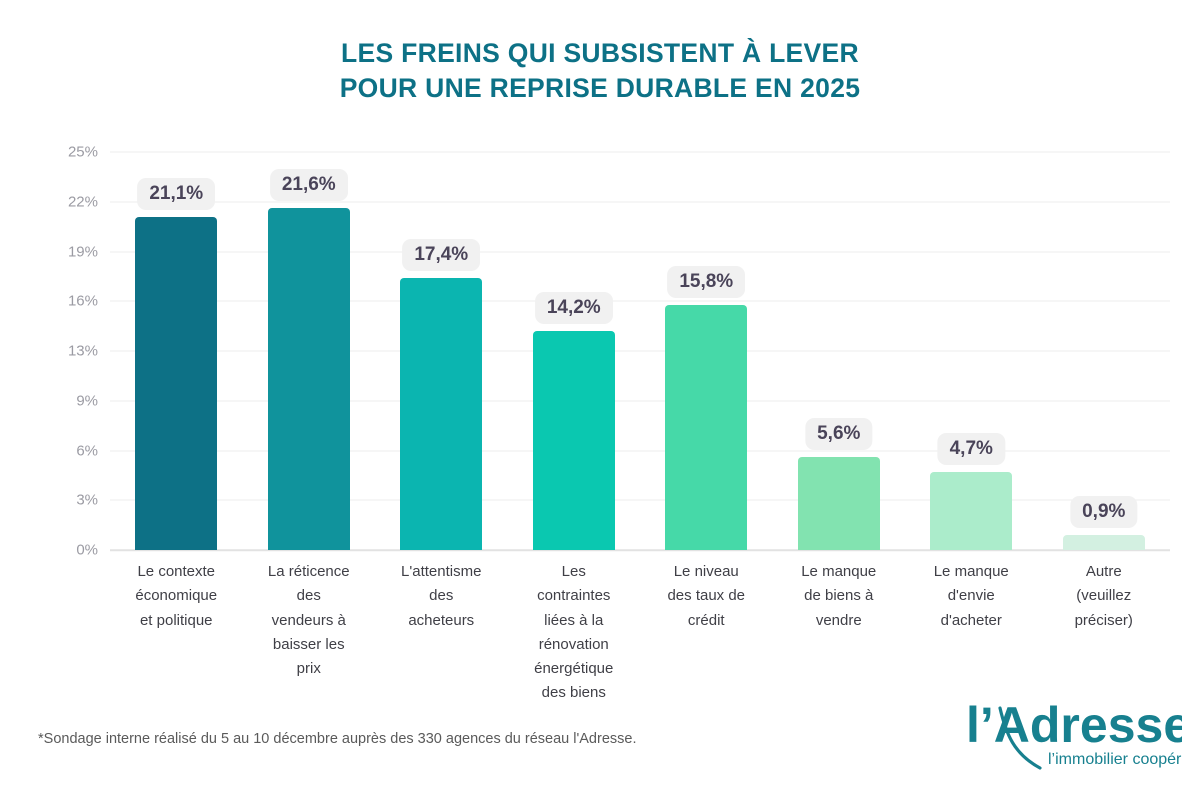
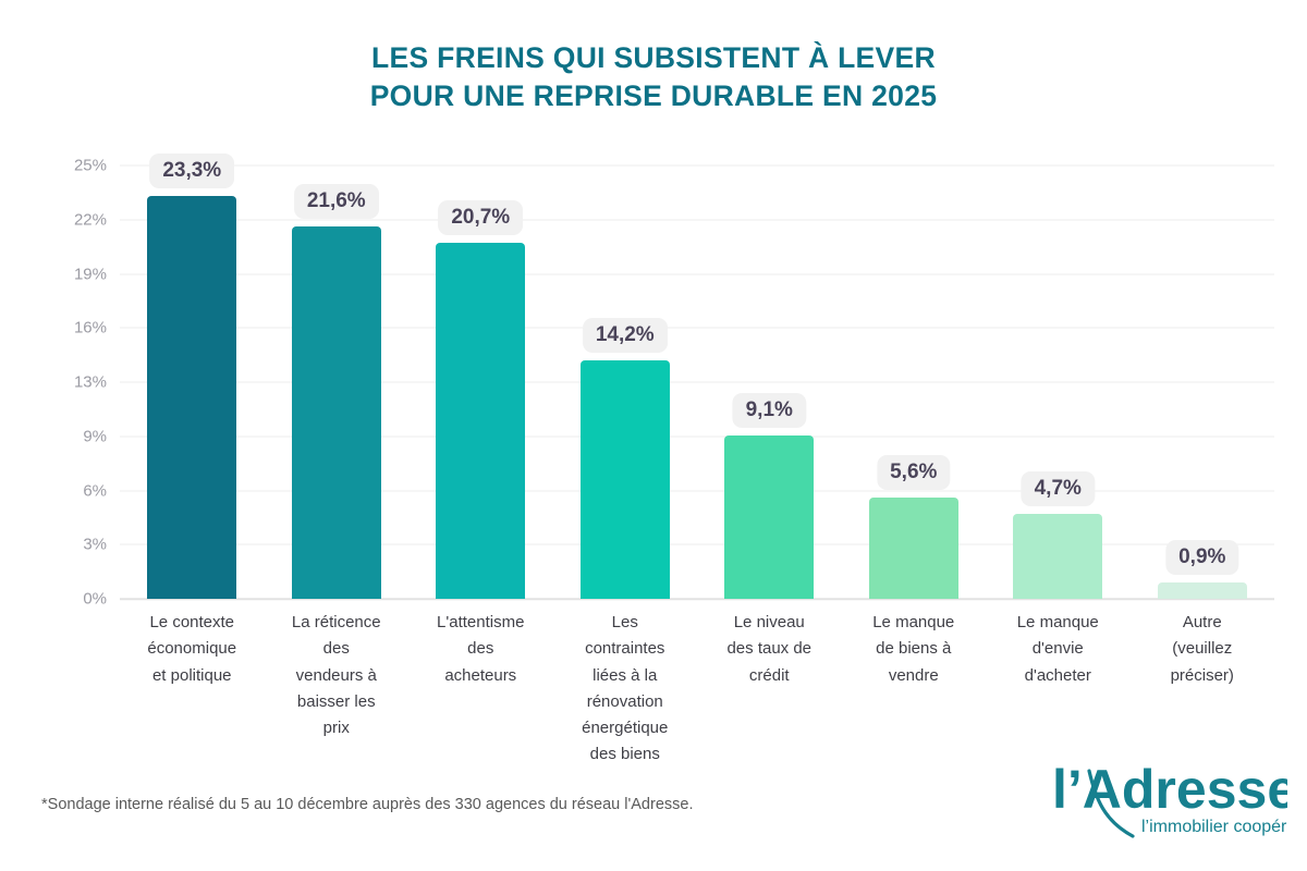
Le contexte économique et politique: 21,1% -> 23,3%
L'attentisme des acheteurs: 17,4% -> 20,7%
Le niveau des taux de crédit: 15,8% -> 9,1%
